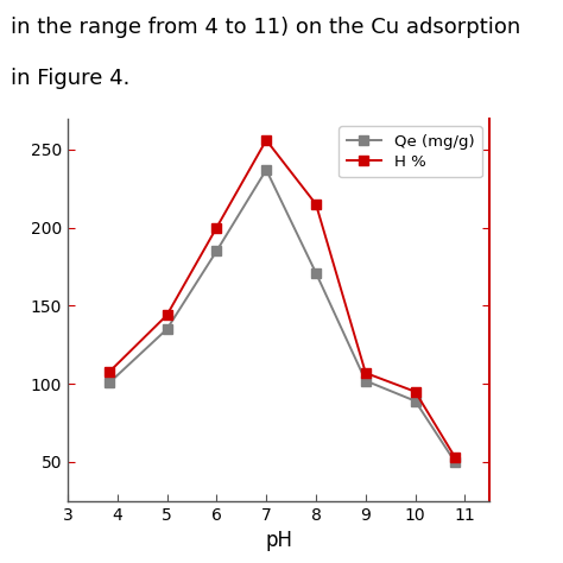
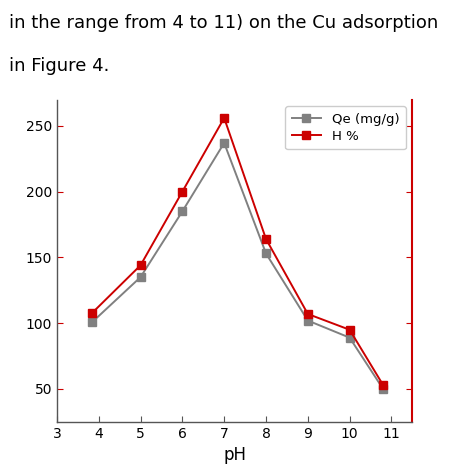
Qe (mg/g)/8: 171 -> 153
H %/8: 215 -> 164
